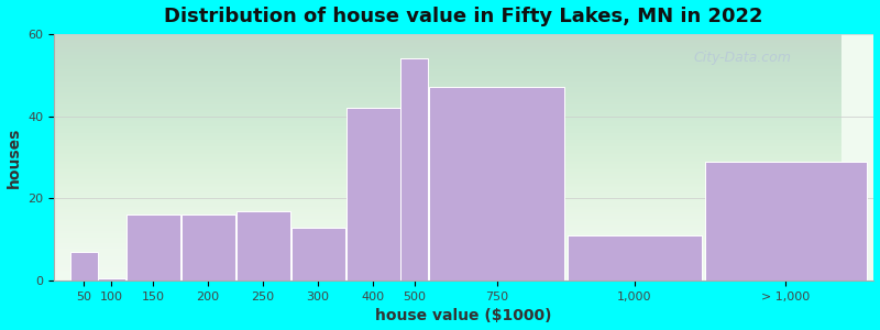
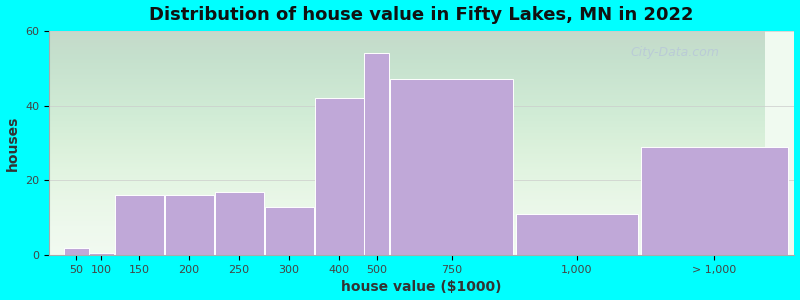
50: 7.0 -> 2.0
